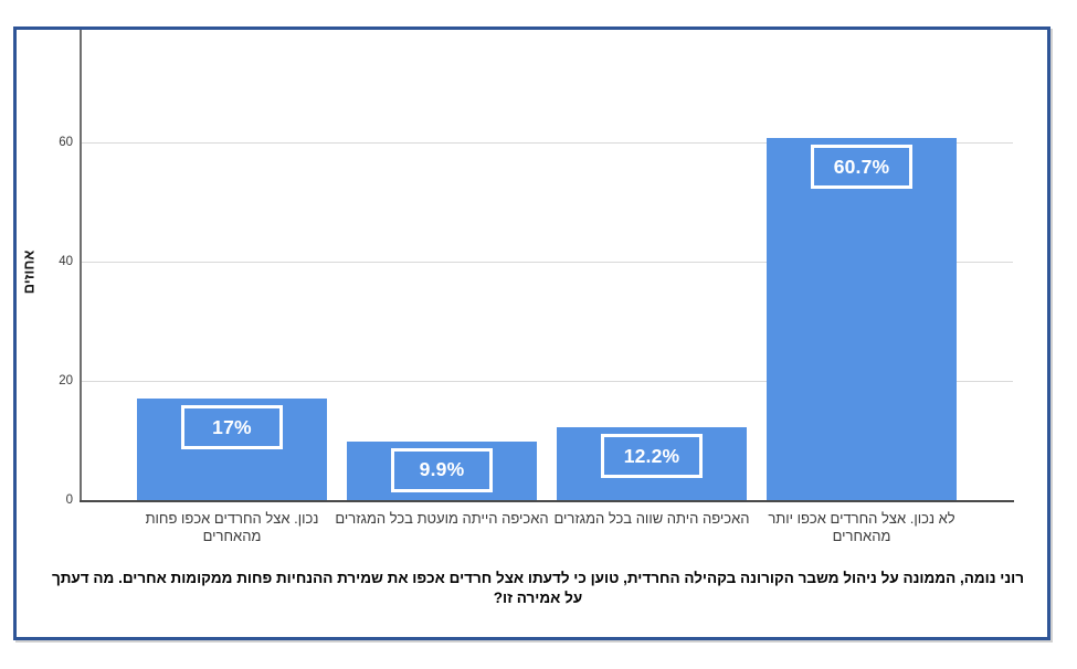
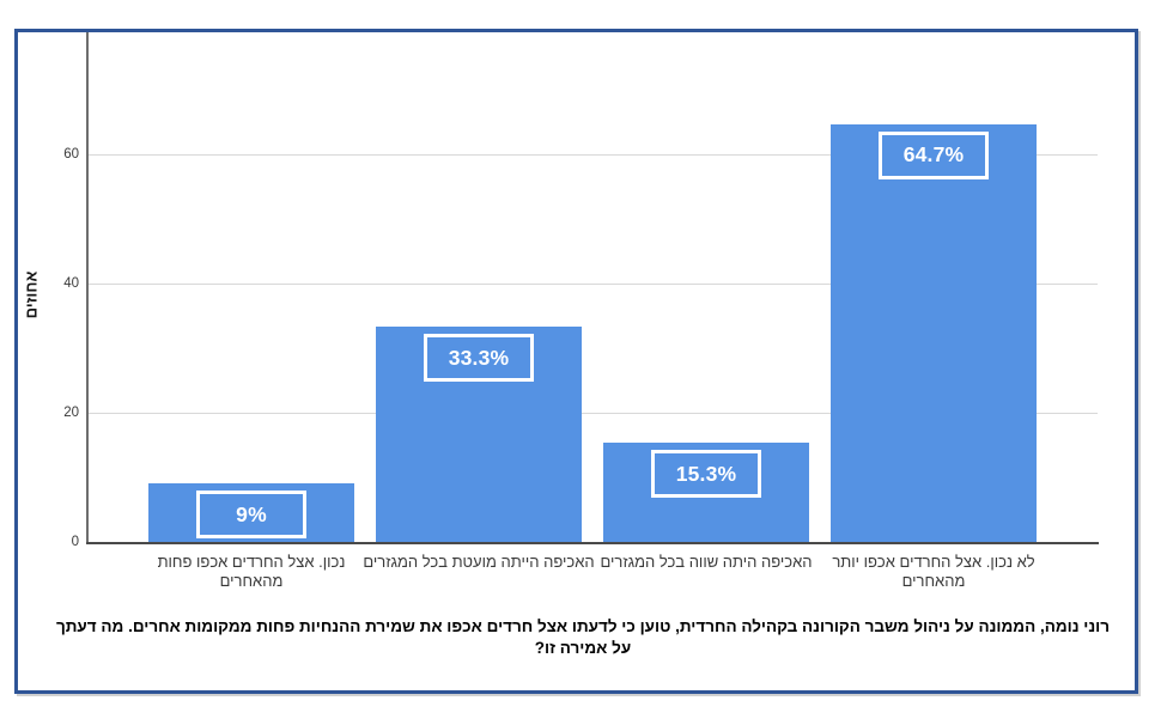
נכון. אצל החרדים אכפו פחות מהאחרים: 17% -> 9%
האכיפה הייתה מועטת בכל המגזרים: 9.9% -> 33.3%
האכיפה היתה שווה בכל המגזרים: 12.2% -> 15.3%
לא נכון. אצל החרדים אכפו יותר מהאחרים: 60.7% -> 64.7%
